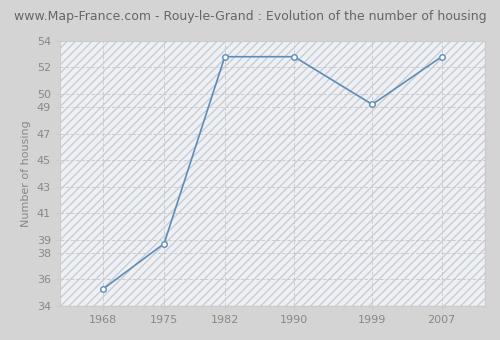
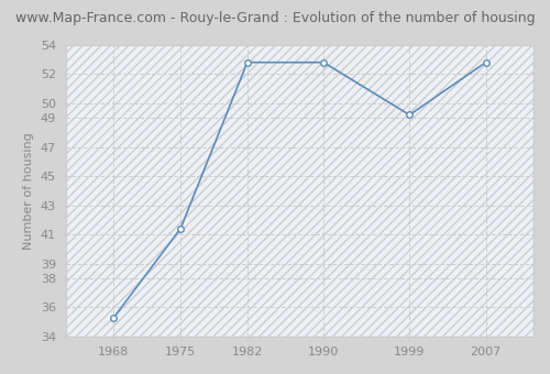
1975: 38.7 -> 41.4
